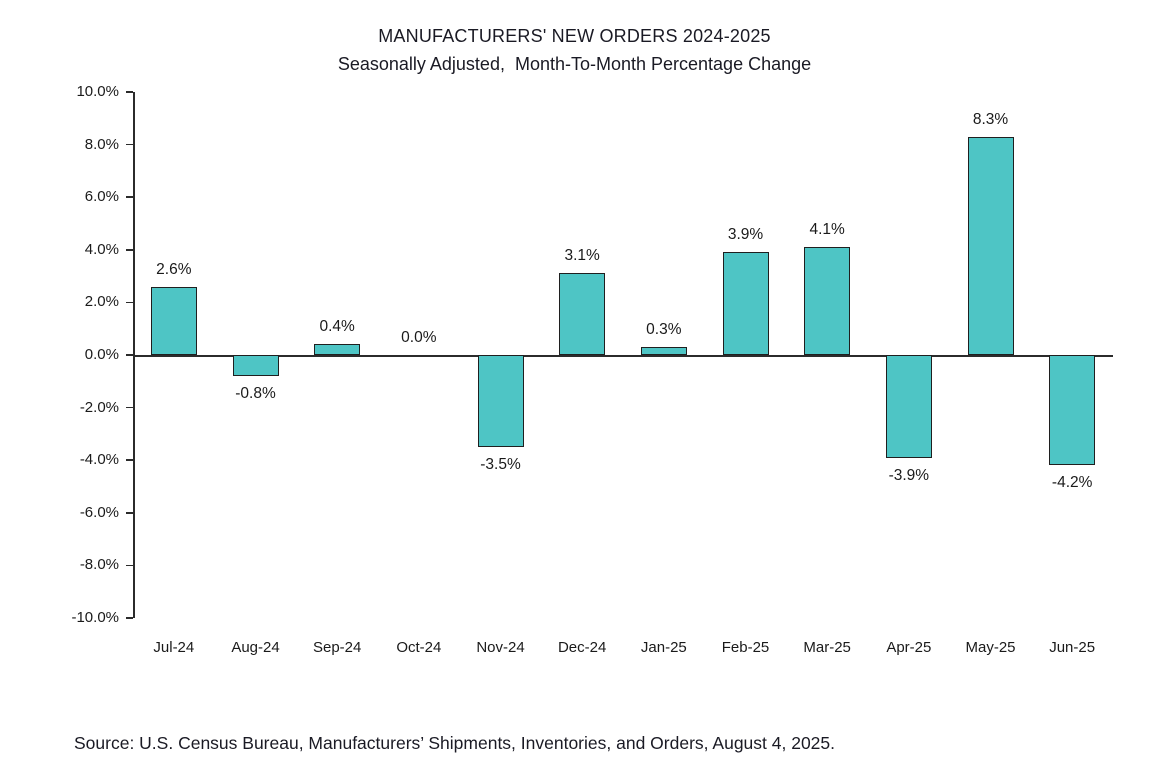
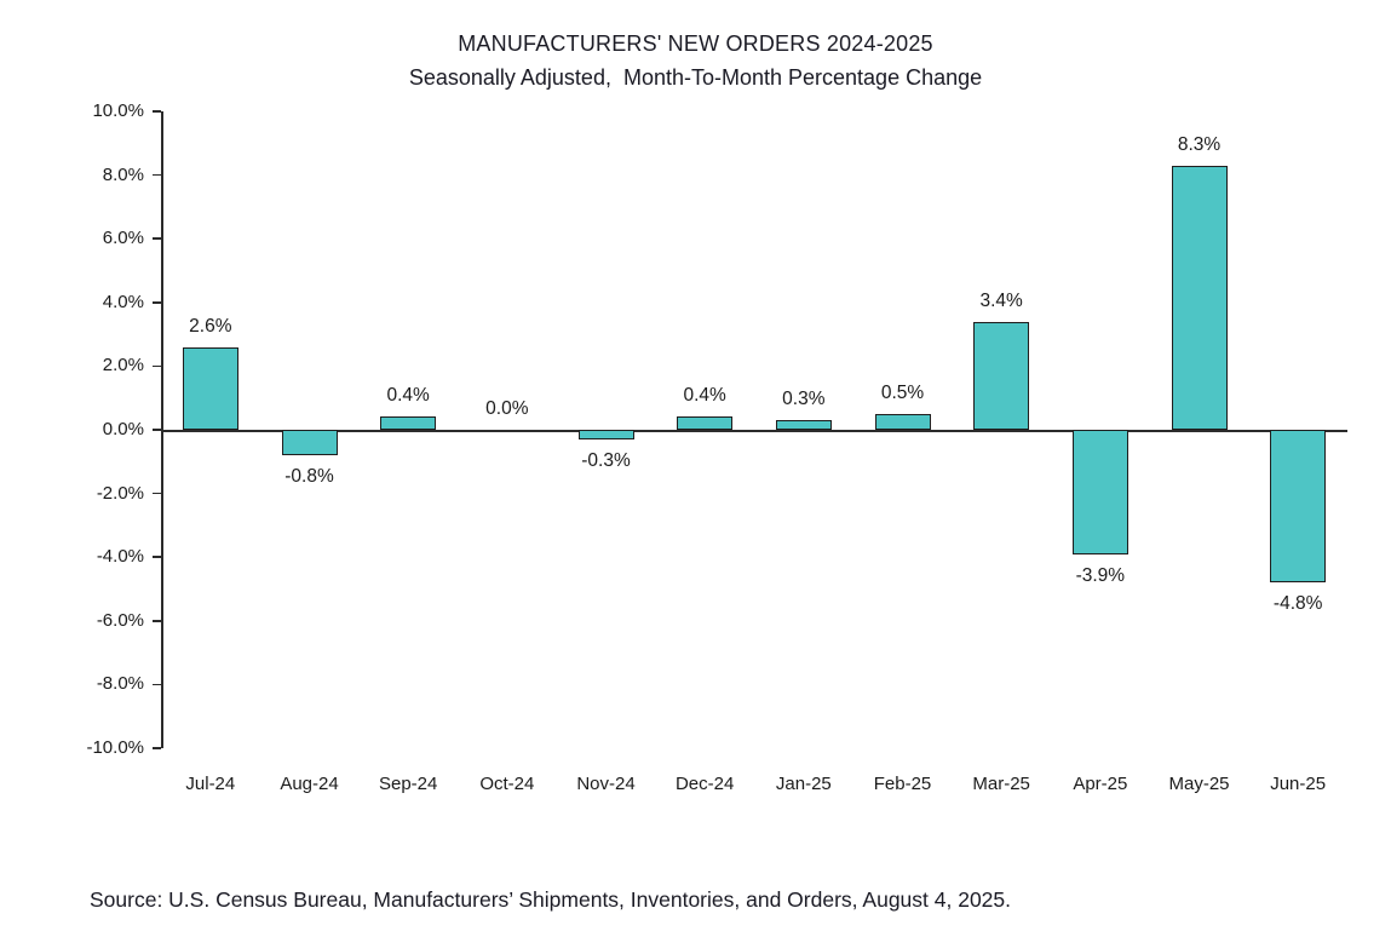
Nov-24: -3.5% -> -0.3%
Dec-24: 3.1% -> 0.4%
Feb-25: 3.9% -> 0.5%
Mar-25: 4.1% -> 3.4%
Jun-25: -4.2% -> -4.8%
